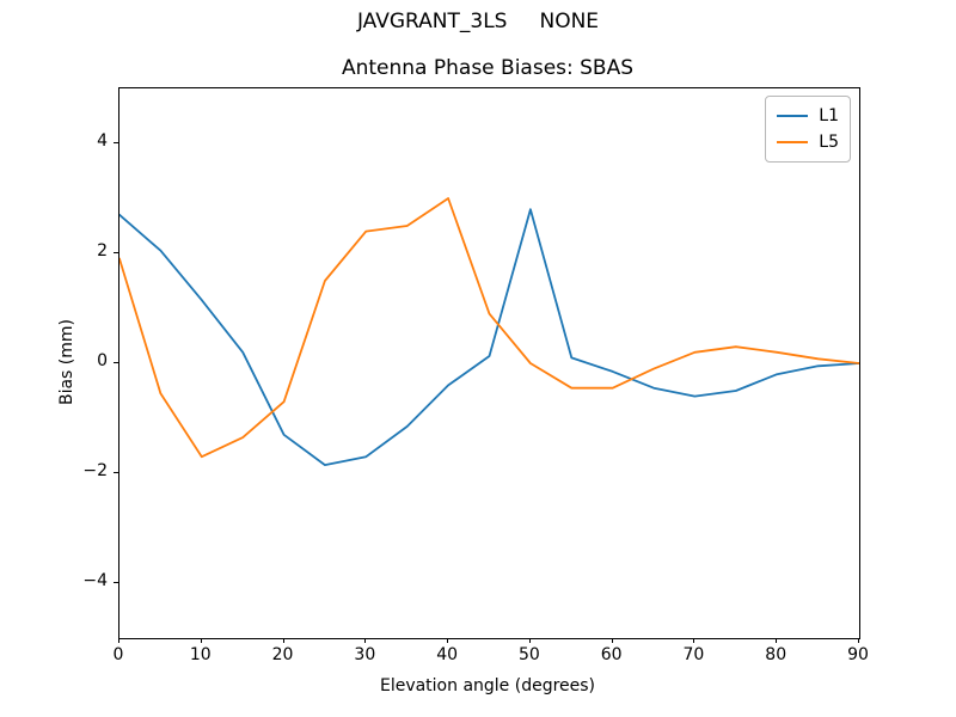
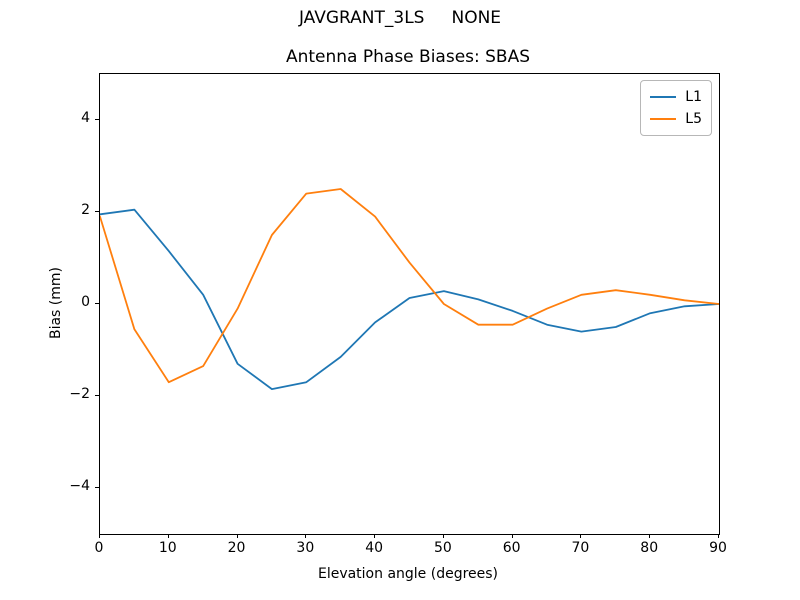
L1/0: 2.7 -> 1.9
L5/20: -0.7 -> -0.1
L5/40: 3.0 -> 1.9
L1/50: 2.8 -> 0.3
